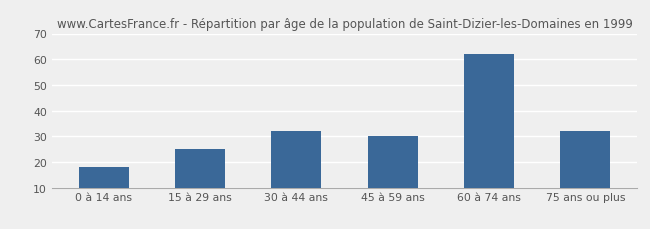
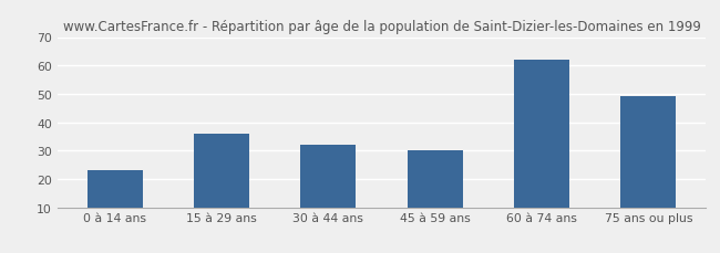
0 à 14 ans: 18 -> 23
15 à 29 ans: 25 -> 36
75 ans ou plus: 32 -> 49
